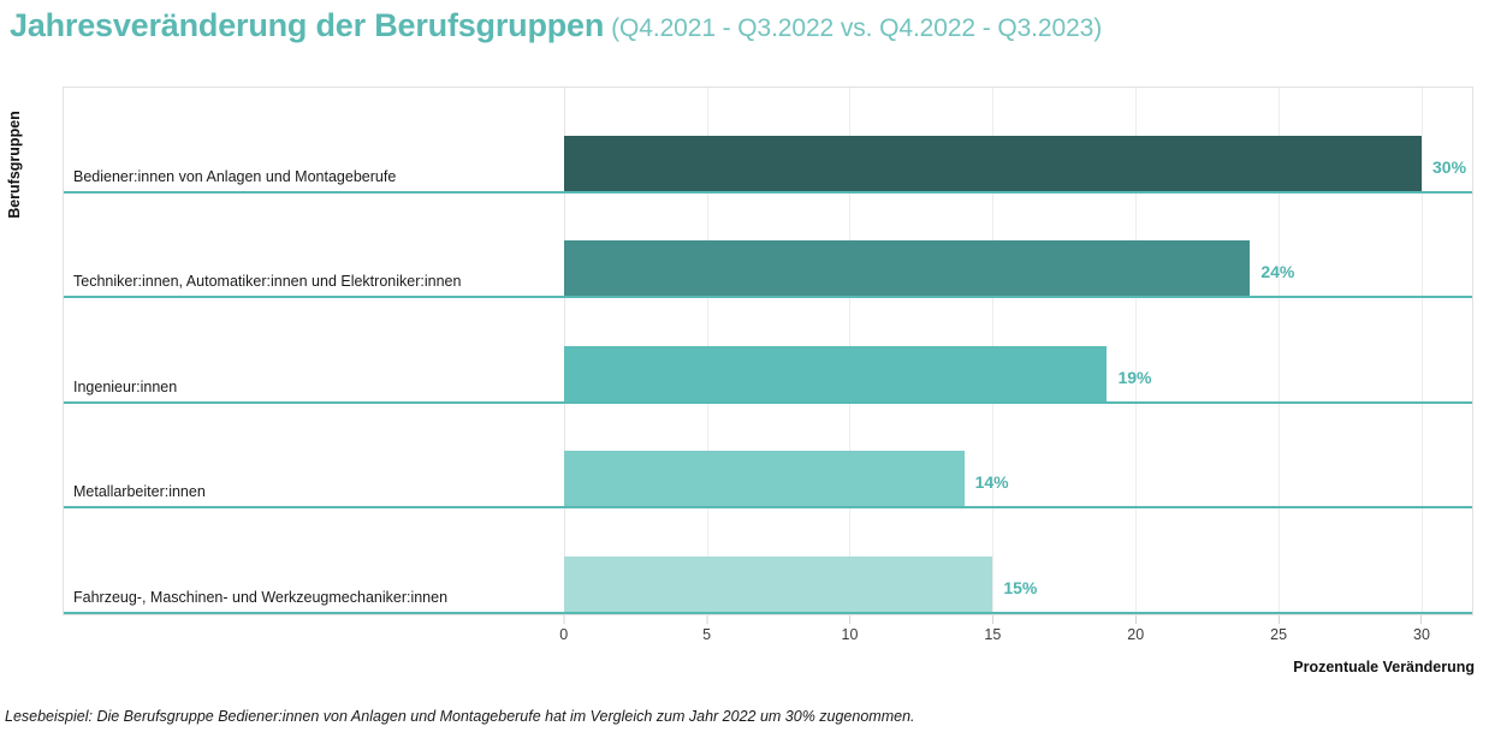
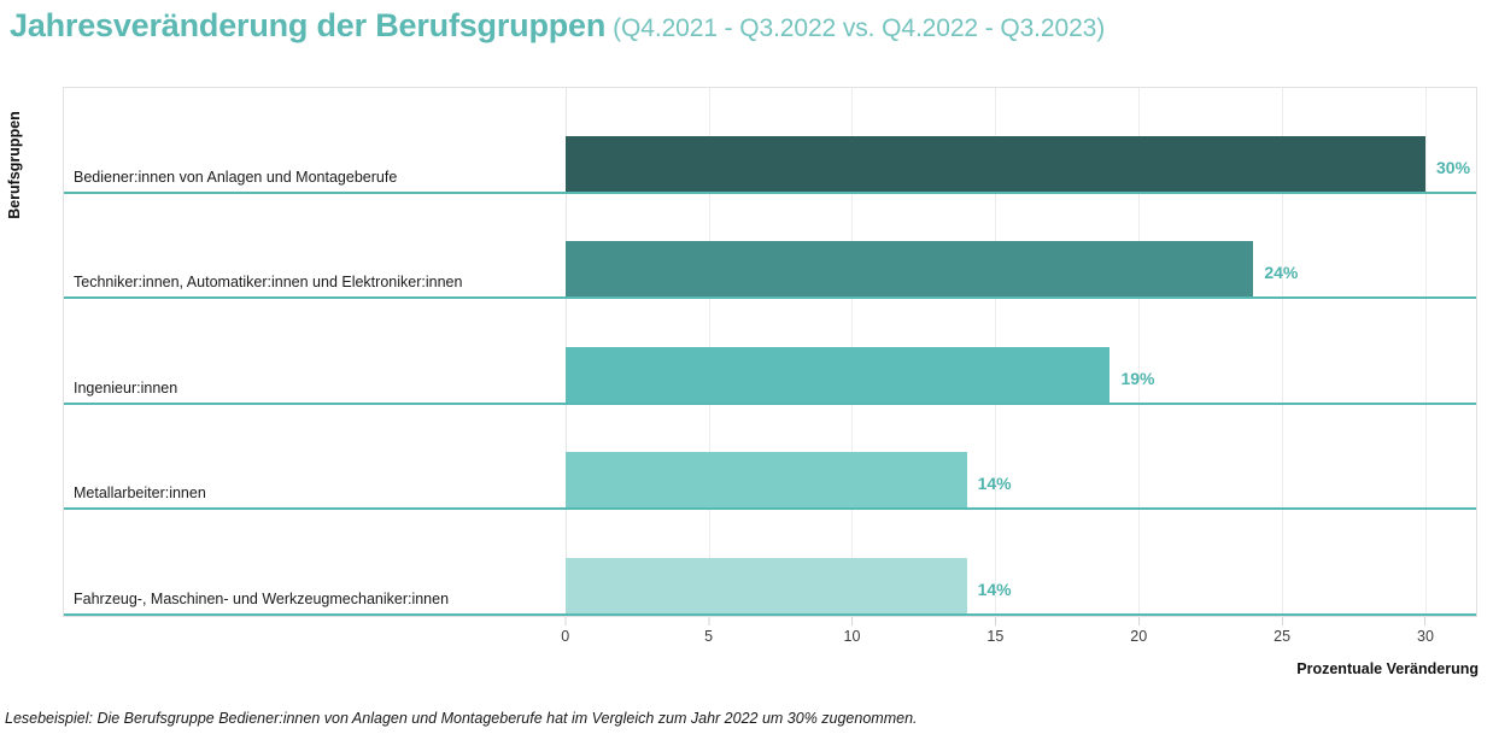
Fahrzeug-, Maschinen- und Werkzeugmechaniker:innen: 15% -> 14%
